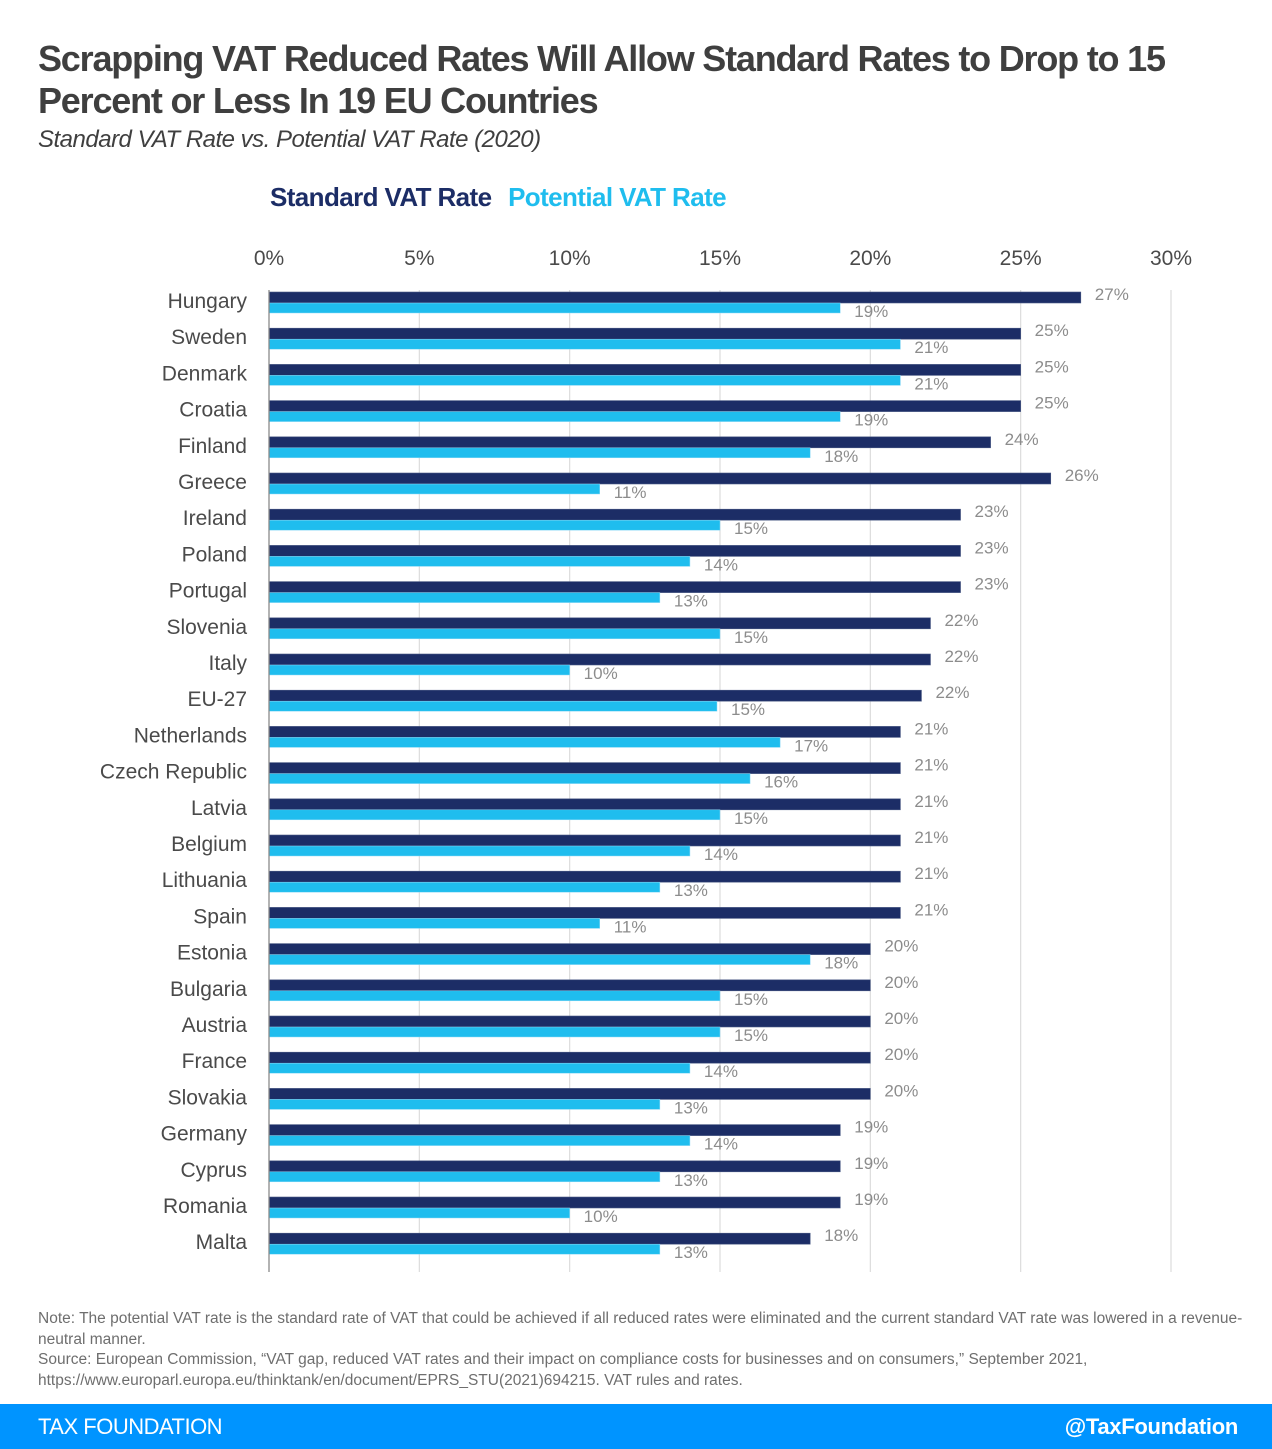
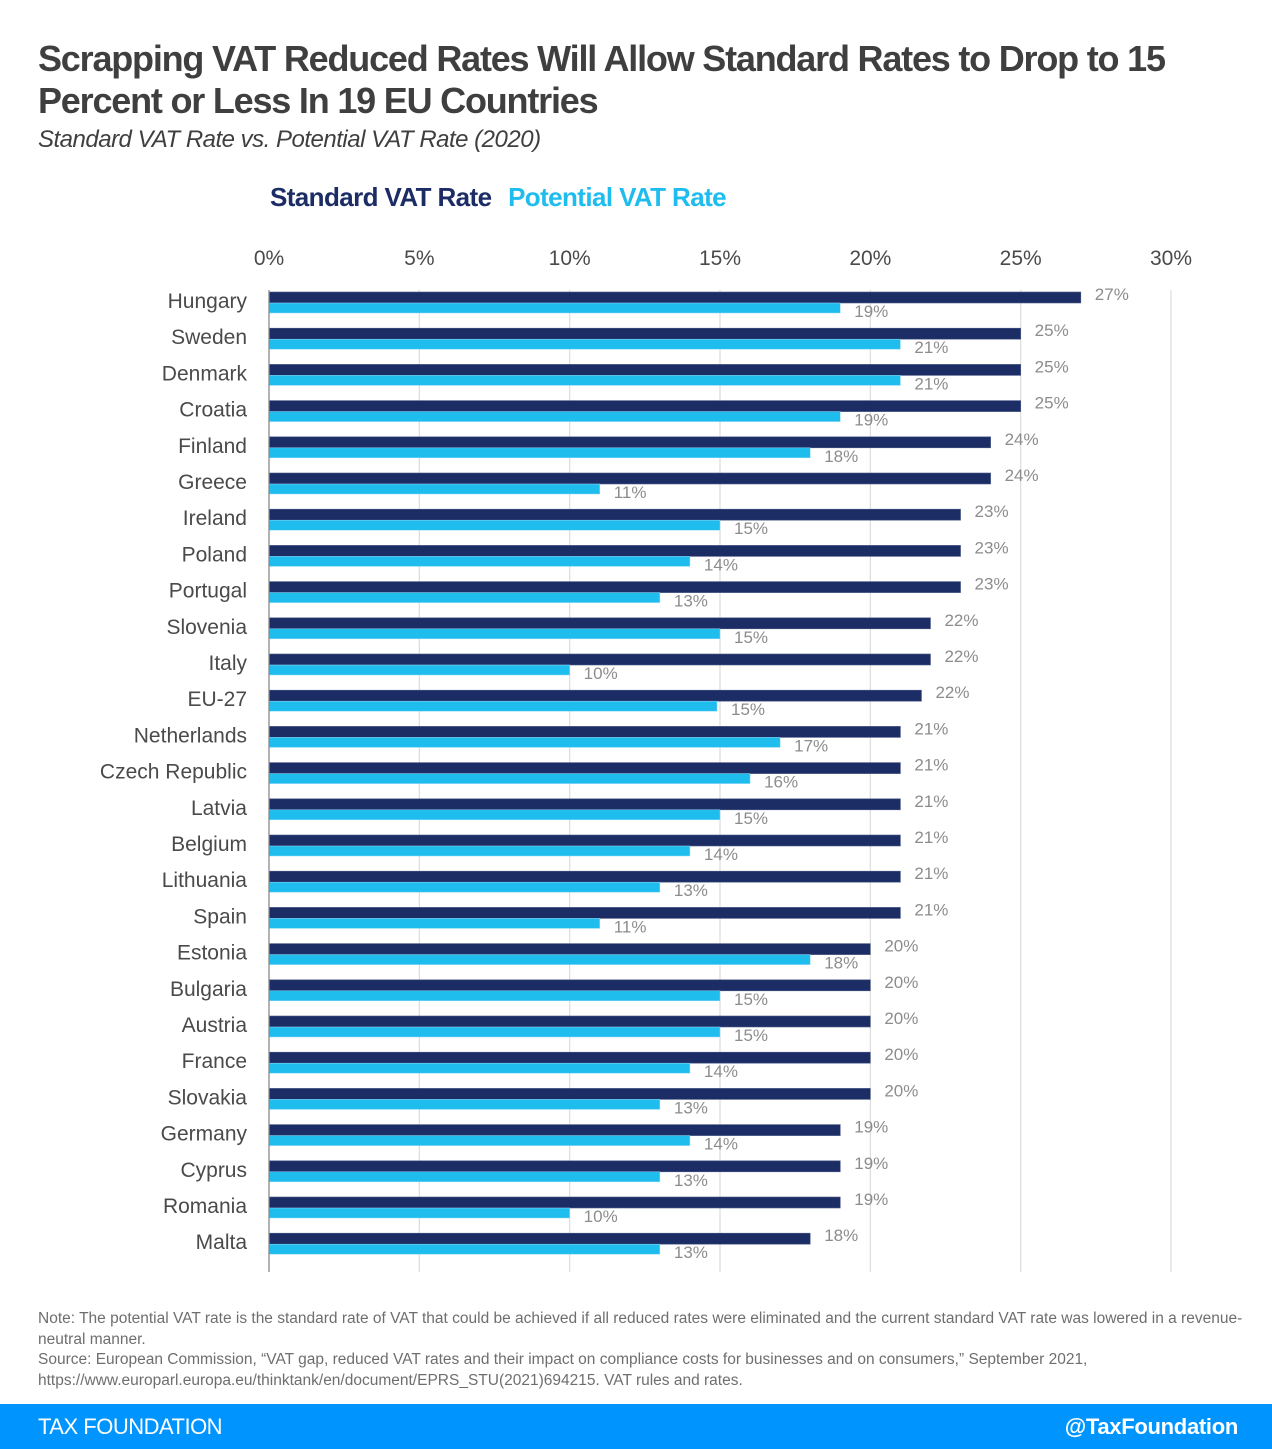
Standard VAT Rate/Greece: 26% -> 24%
